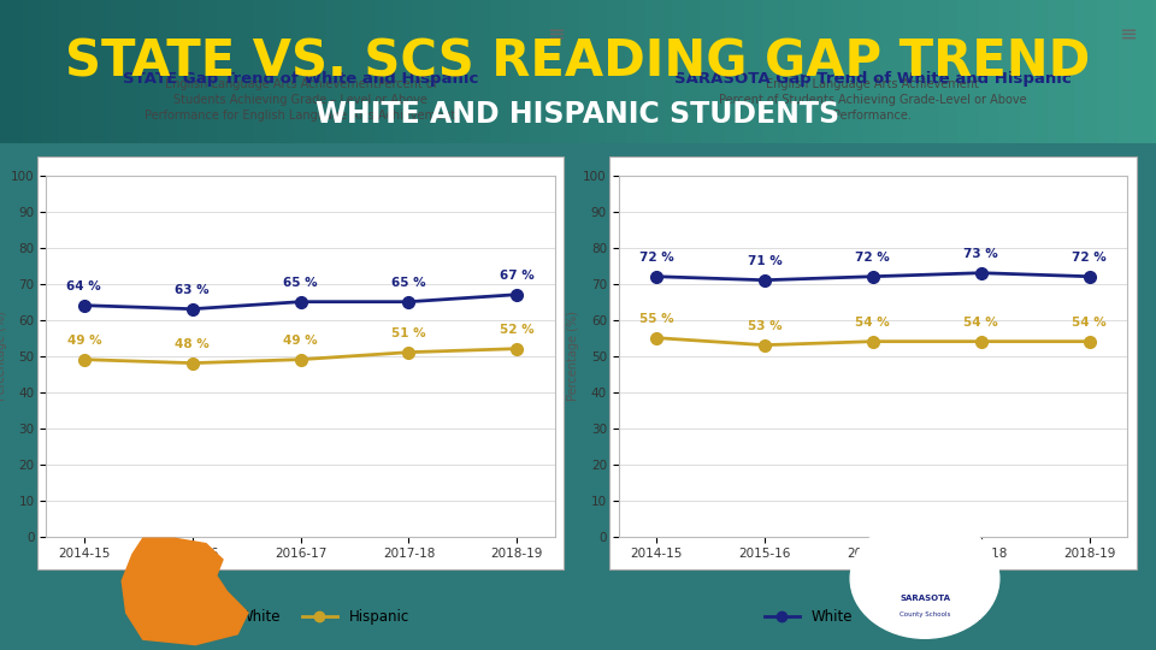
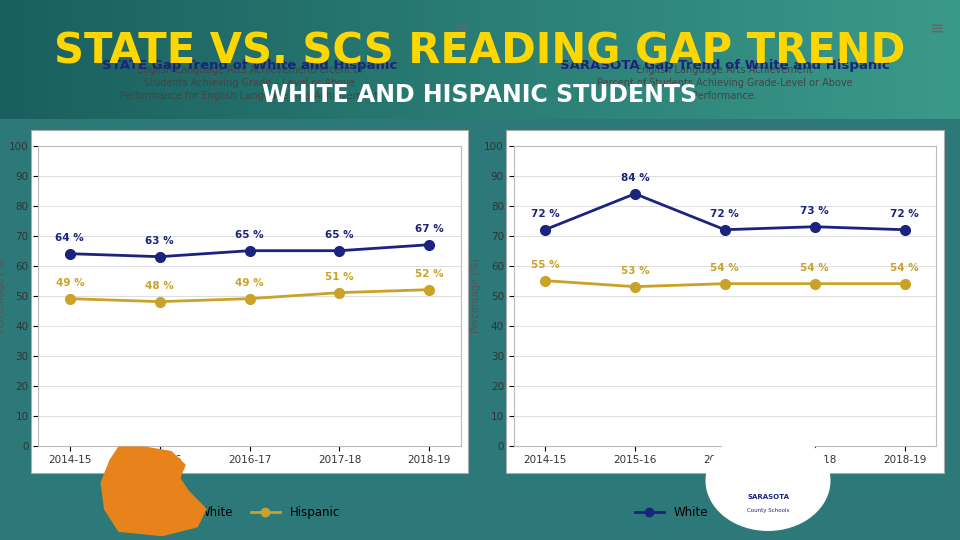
White/2015-16: 71 -> 84
